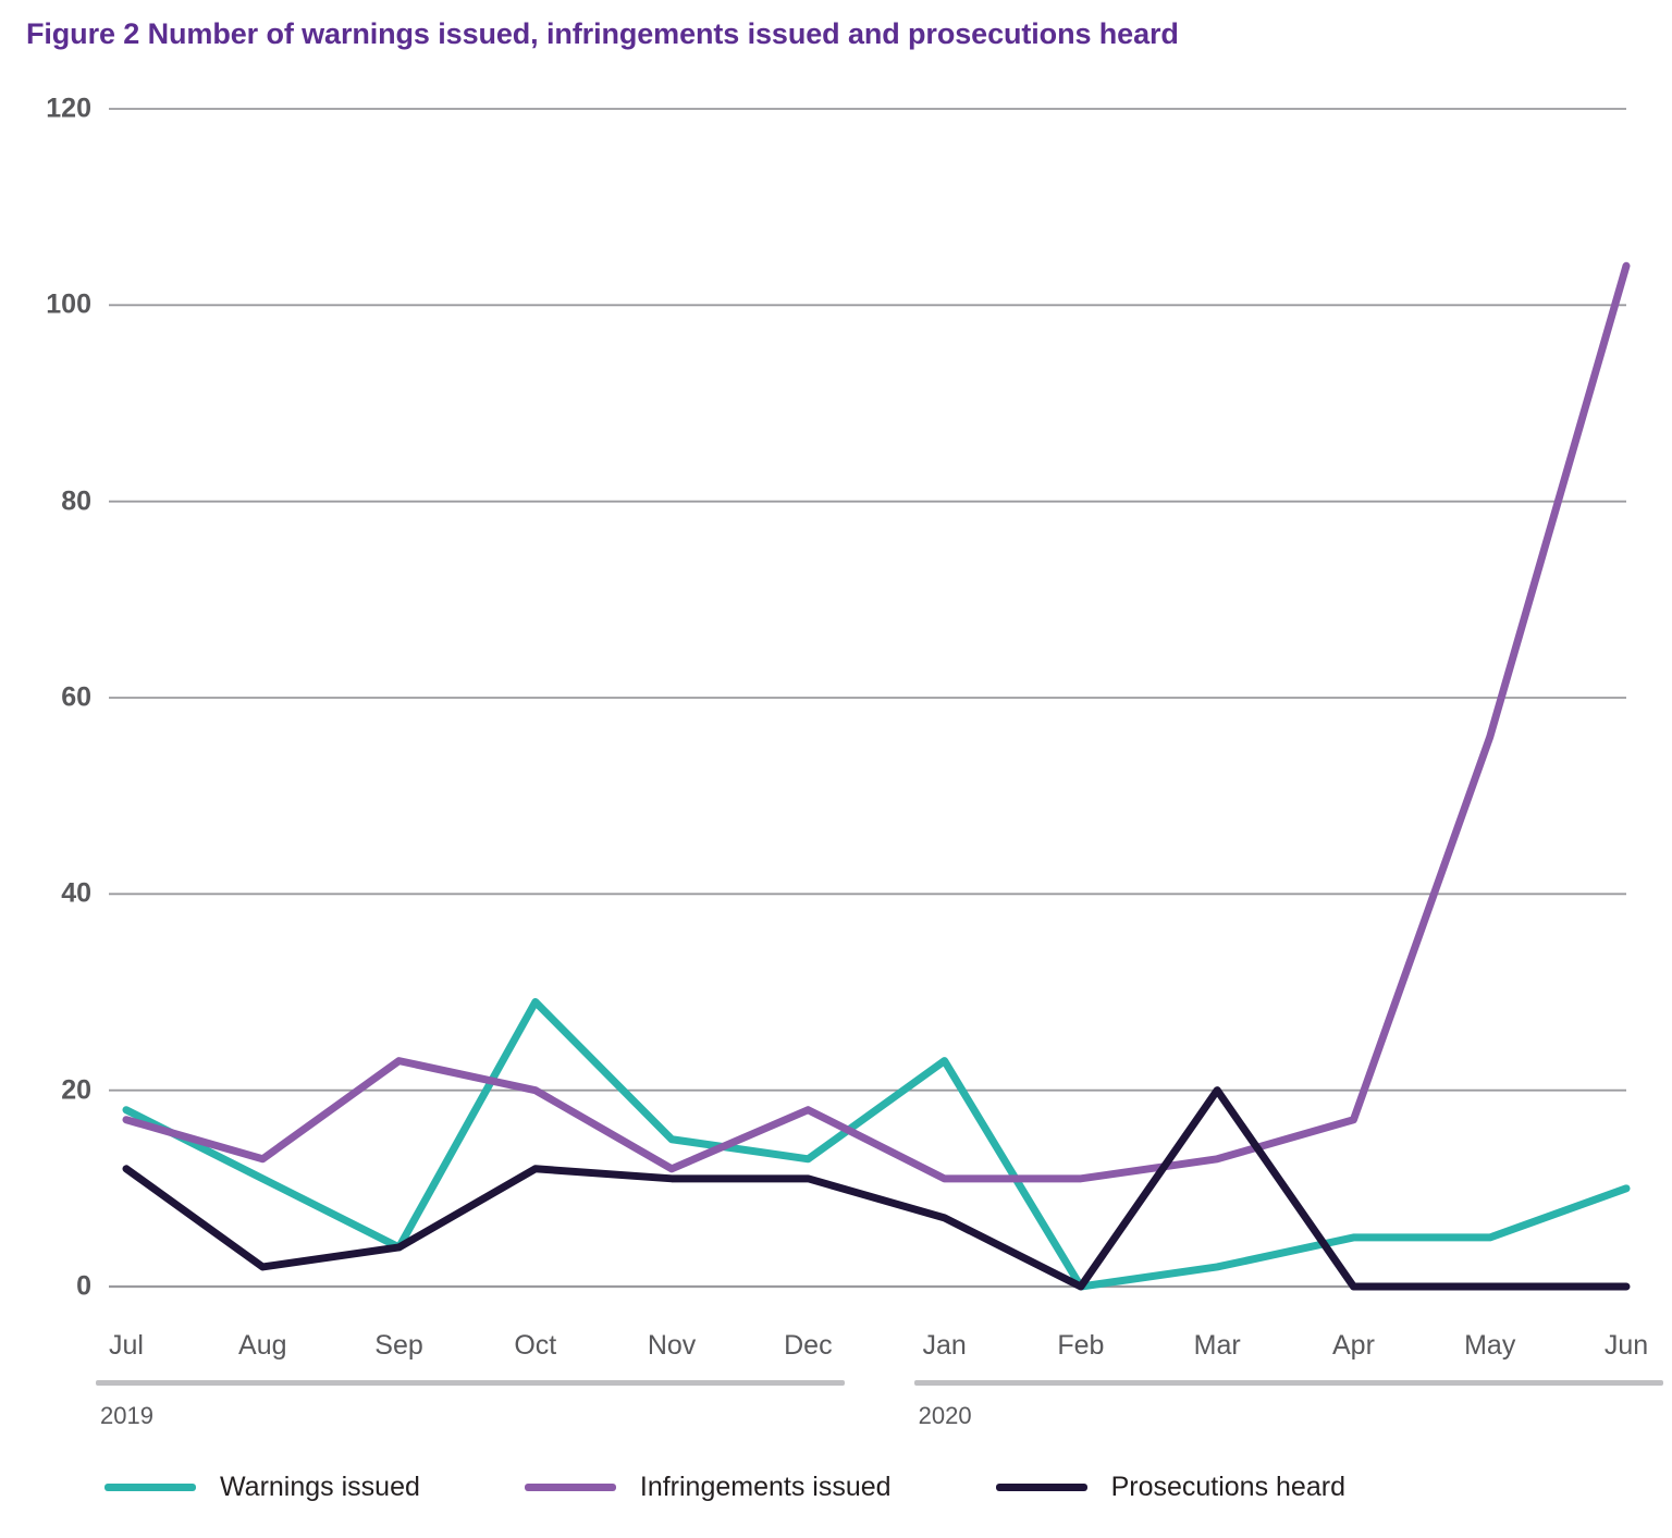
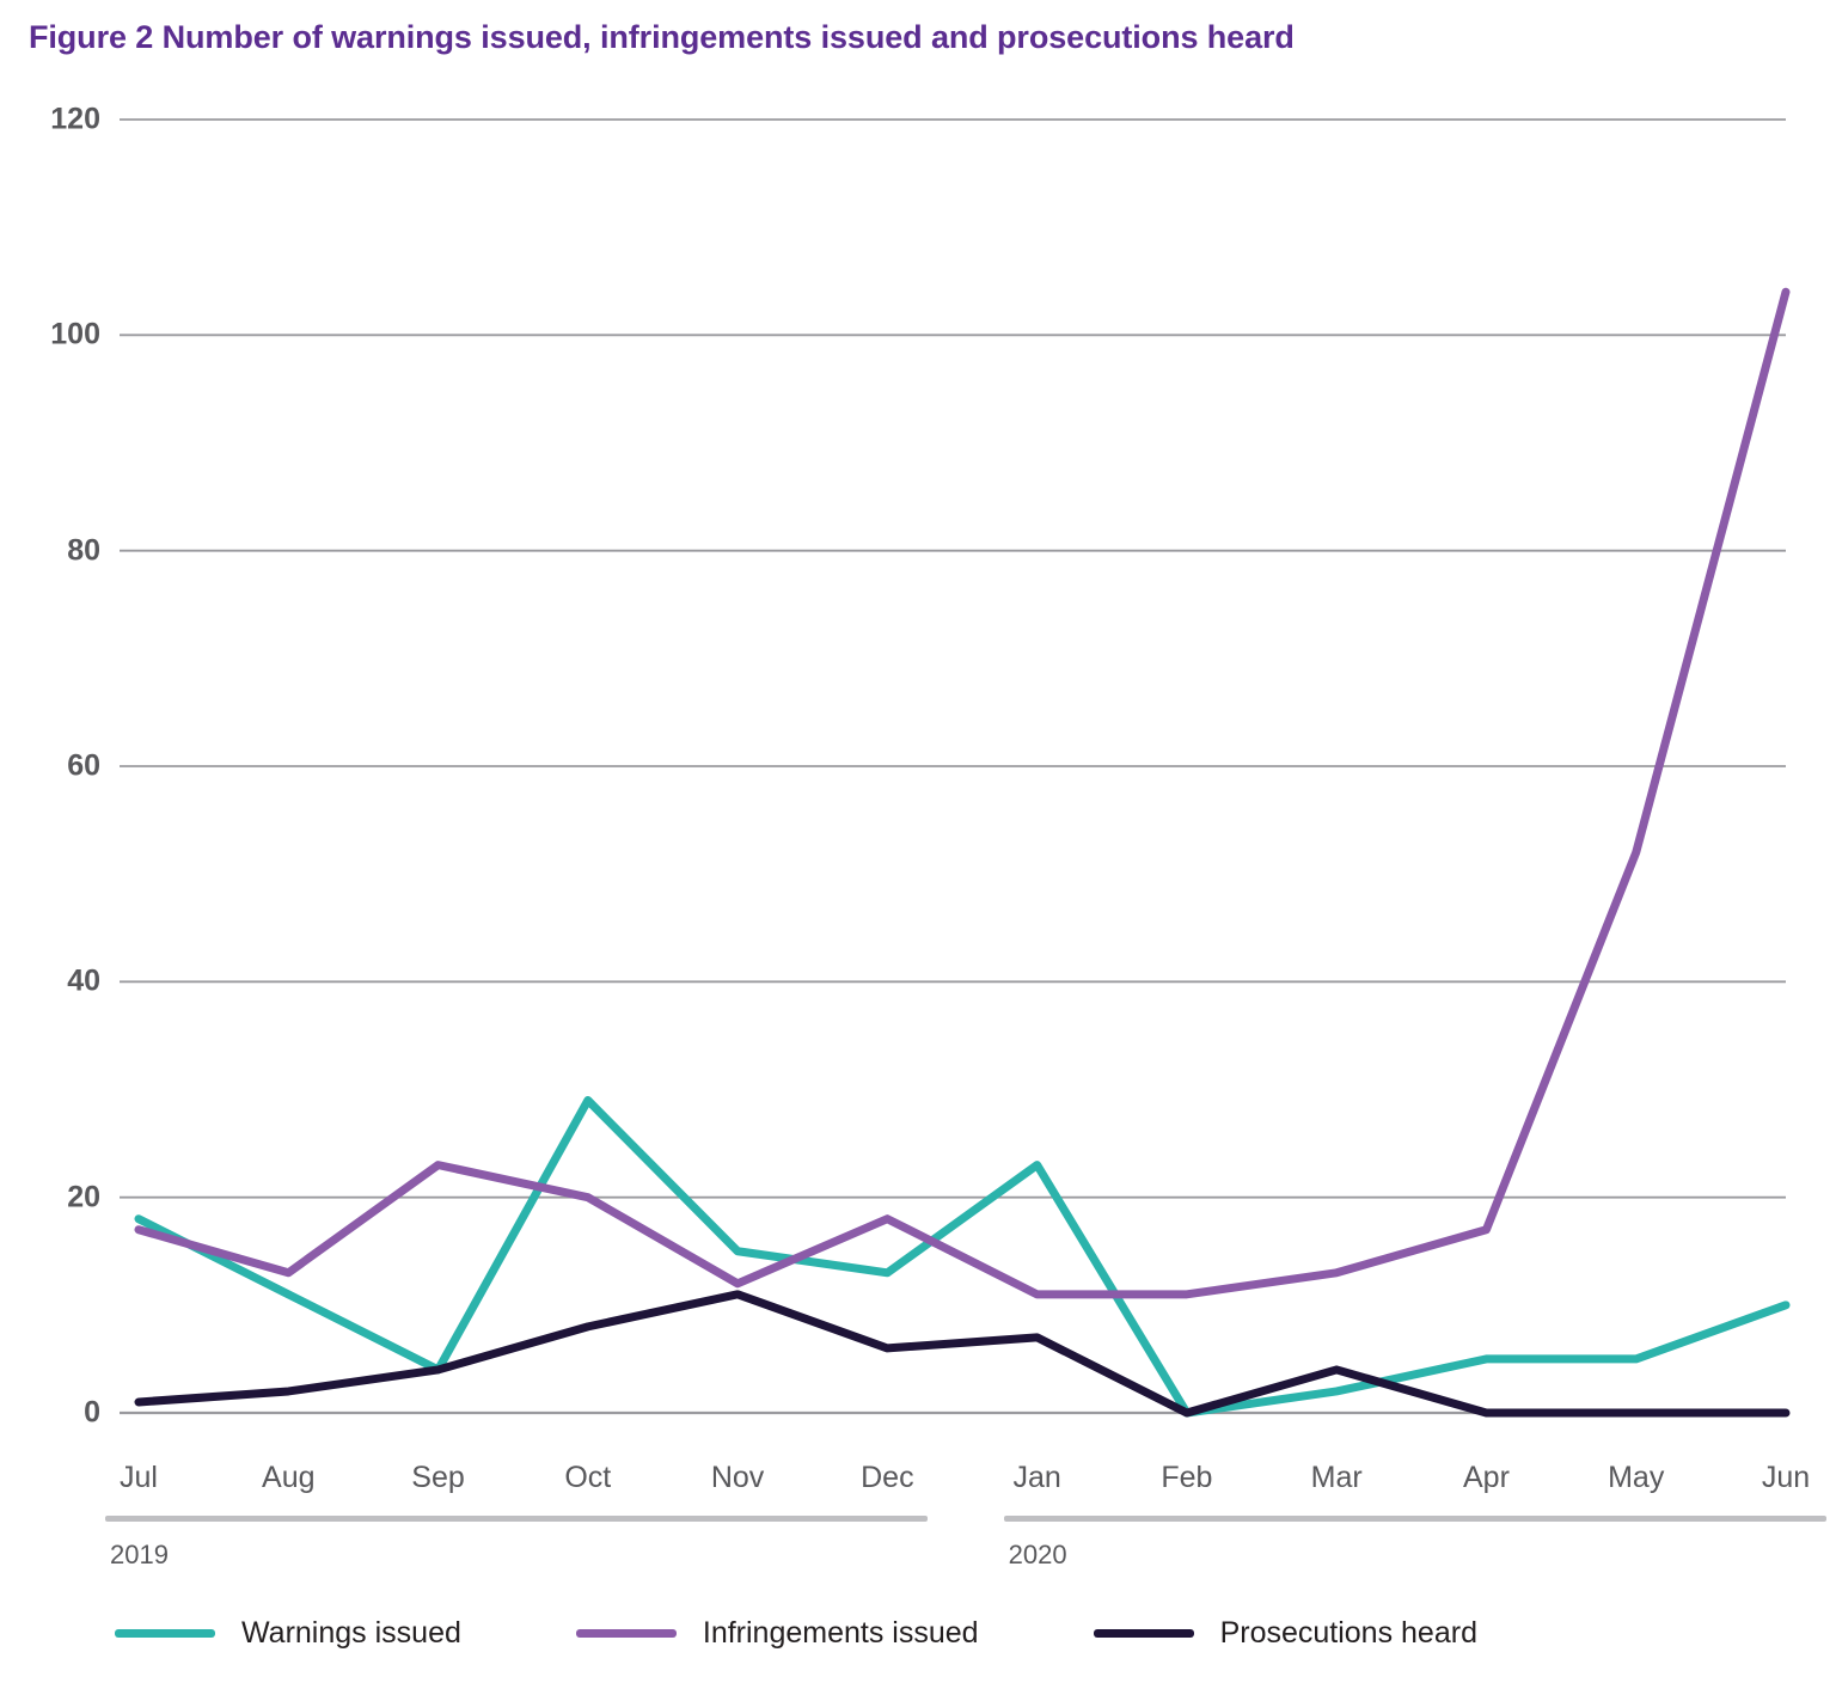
Prosecutions heard/Jul: 12 -> 1
Prosecutions heard/Oct: 12 -> 8
Prosecutions heard/Dec: 11 -> 6
Prosecutions heard/Mar: 20 -> 4
Infringements issued/May: 56 -> 52
